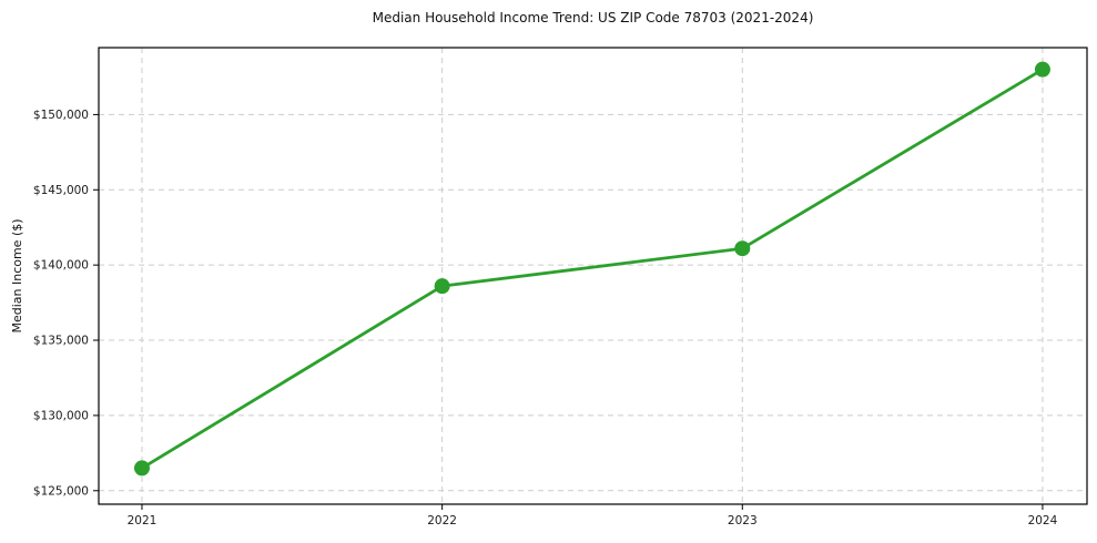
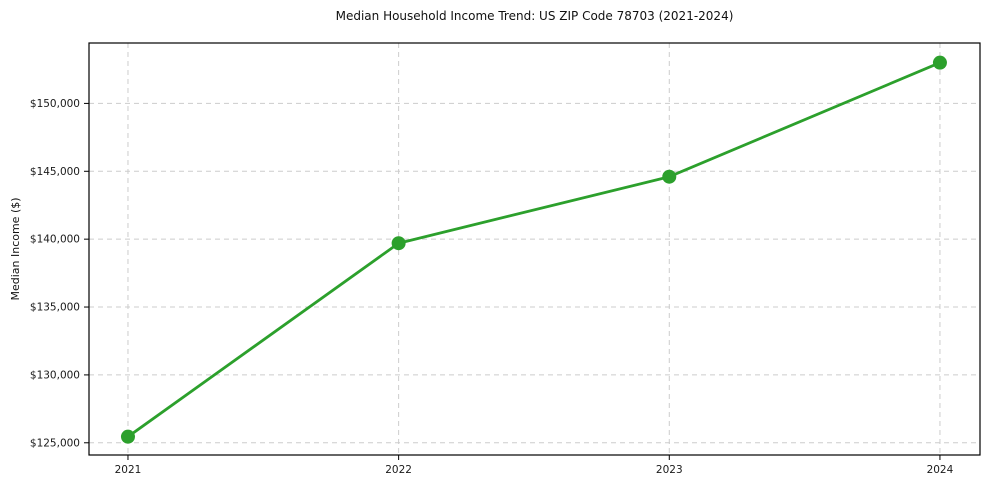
2021: $126500 -> $125400
2022: $138600 -> $139700
2023: $141100 -> $144600
